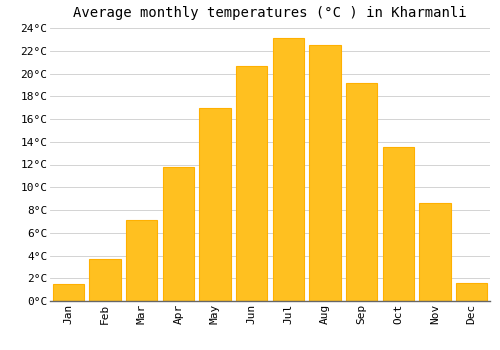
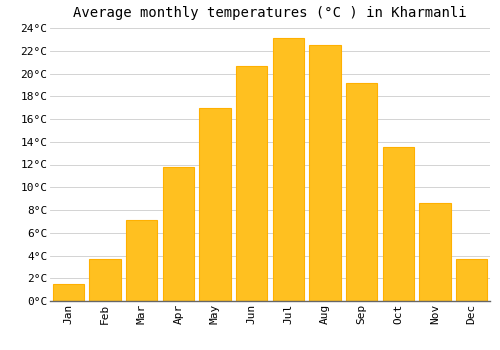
Dec: 1.6°C -> 3.7°C
